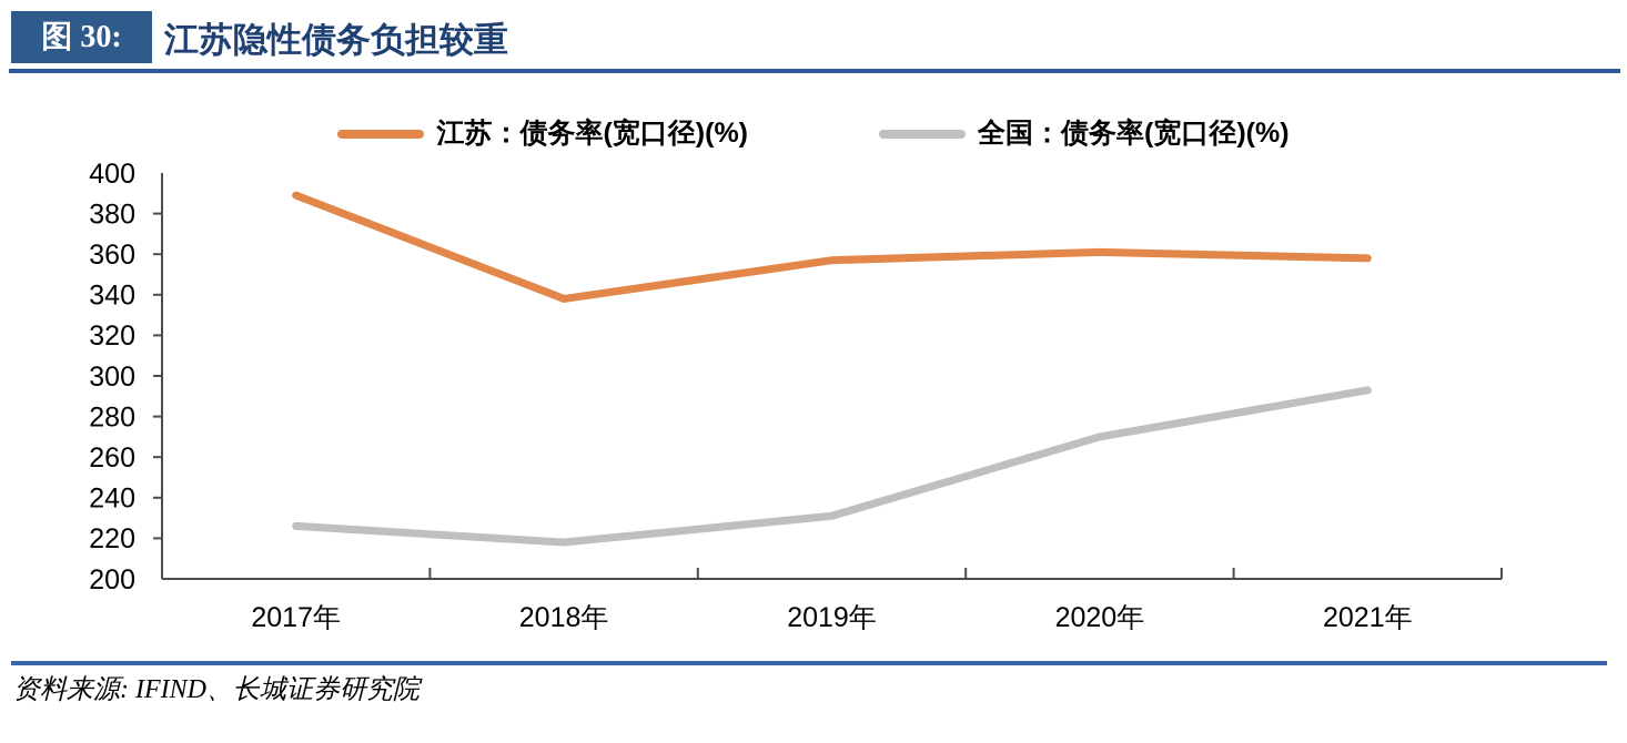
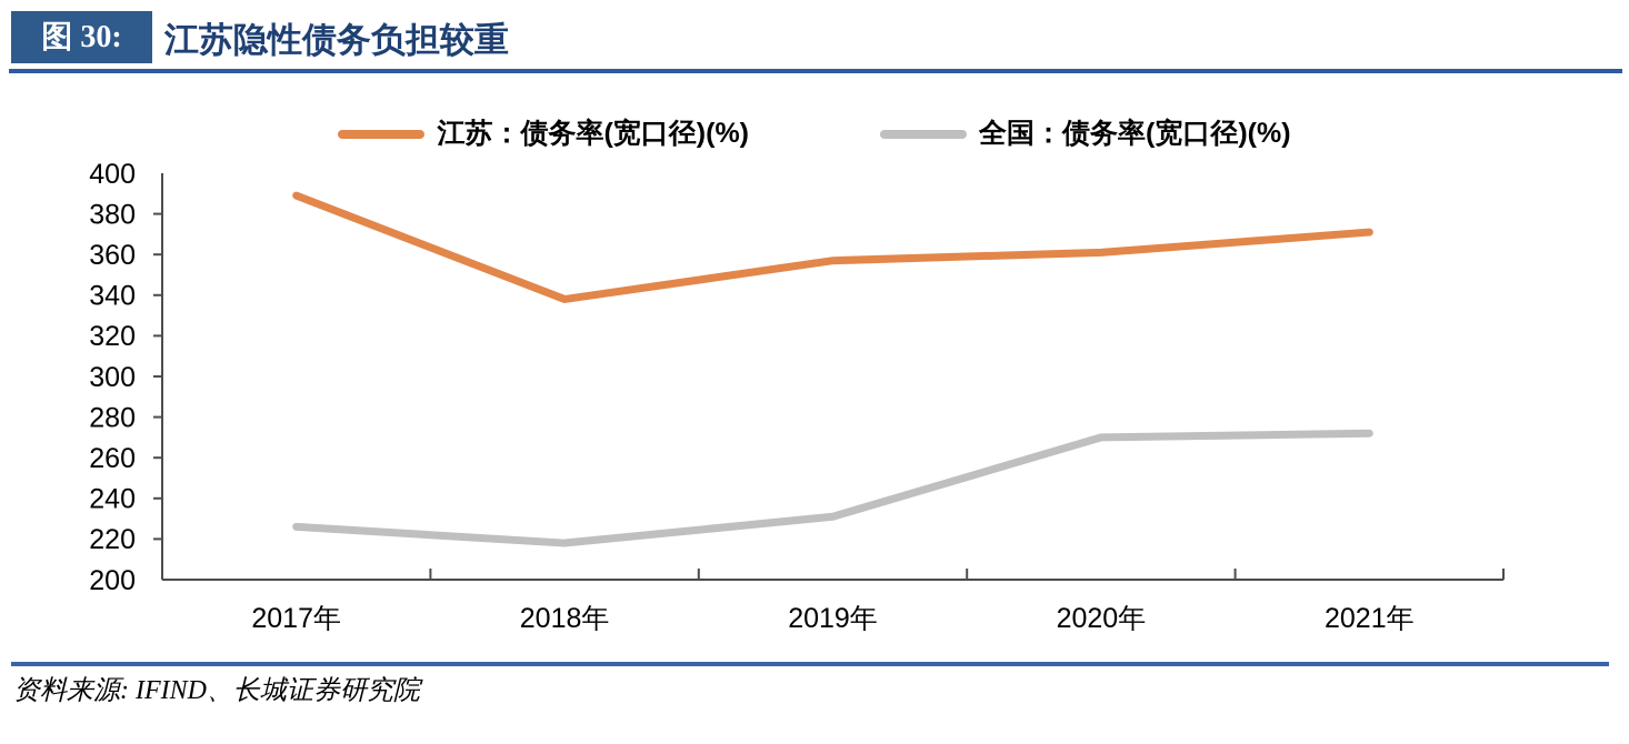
江苏：债务率(宽口径)(%)/2021年: 358 -> 371
全国：债务率(宽口径)(%)/2021年: 293 -> 272
